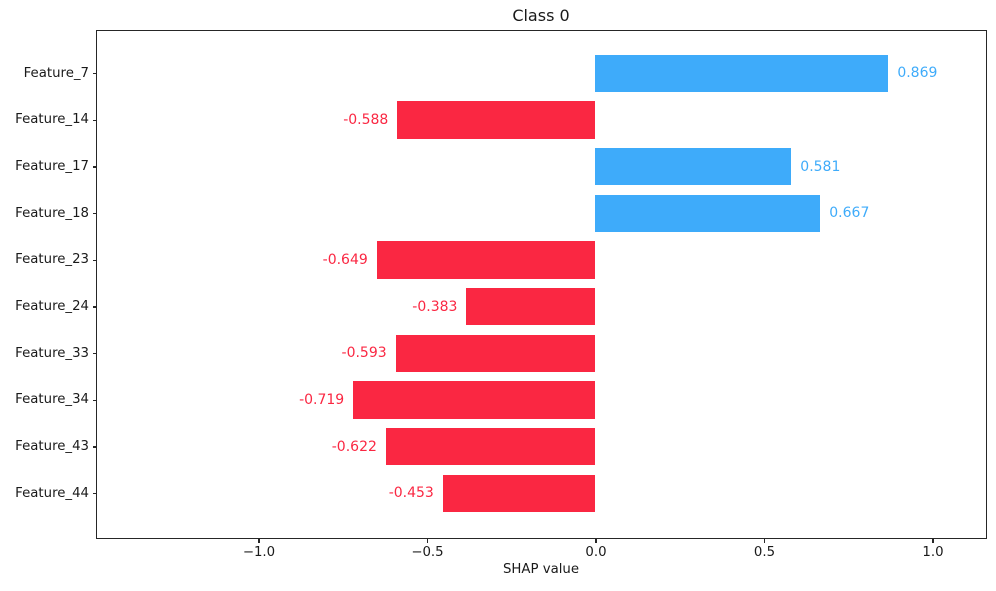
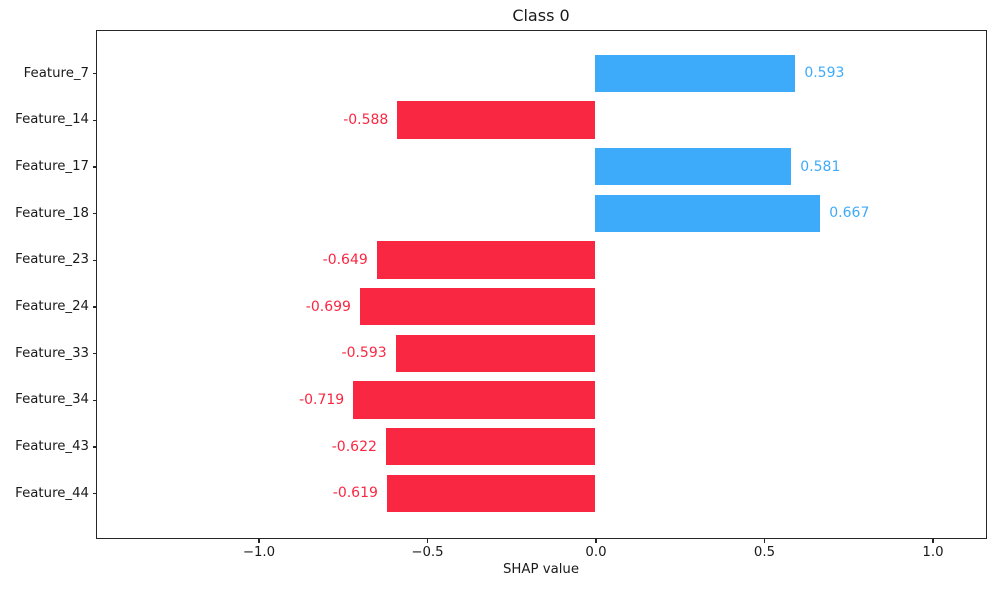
Feature_7: 0.869 -> 0.593
Feature_24: -0.383 -> -0.699
Feature_44: -0.453 -> -0.619
